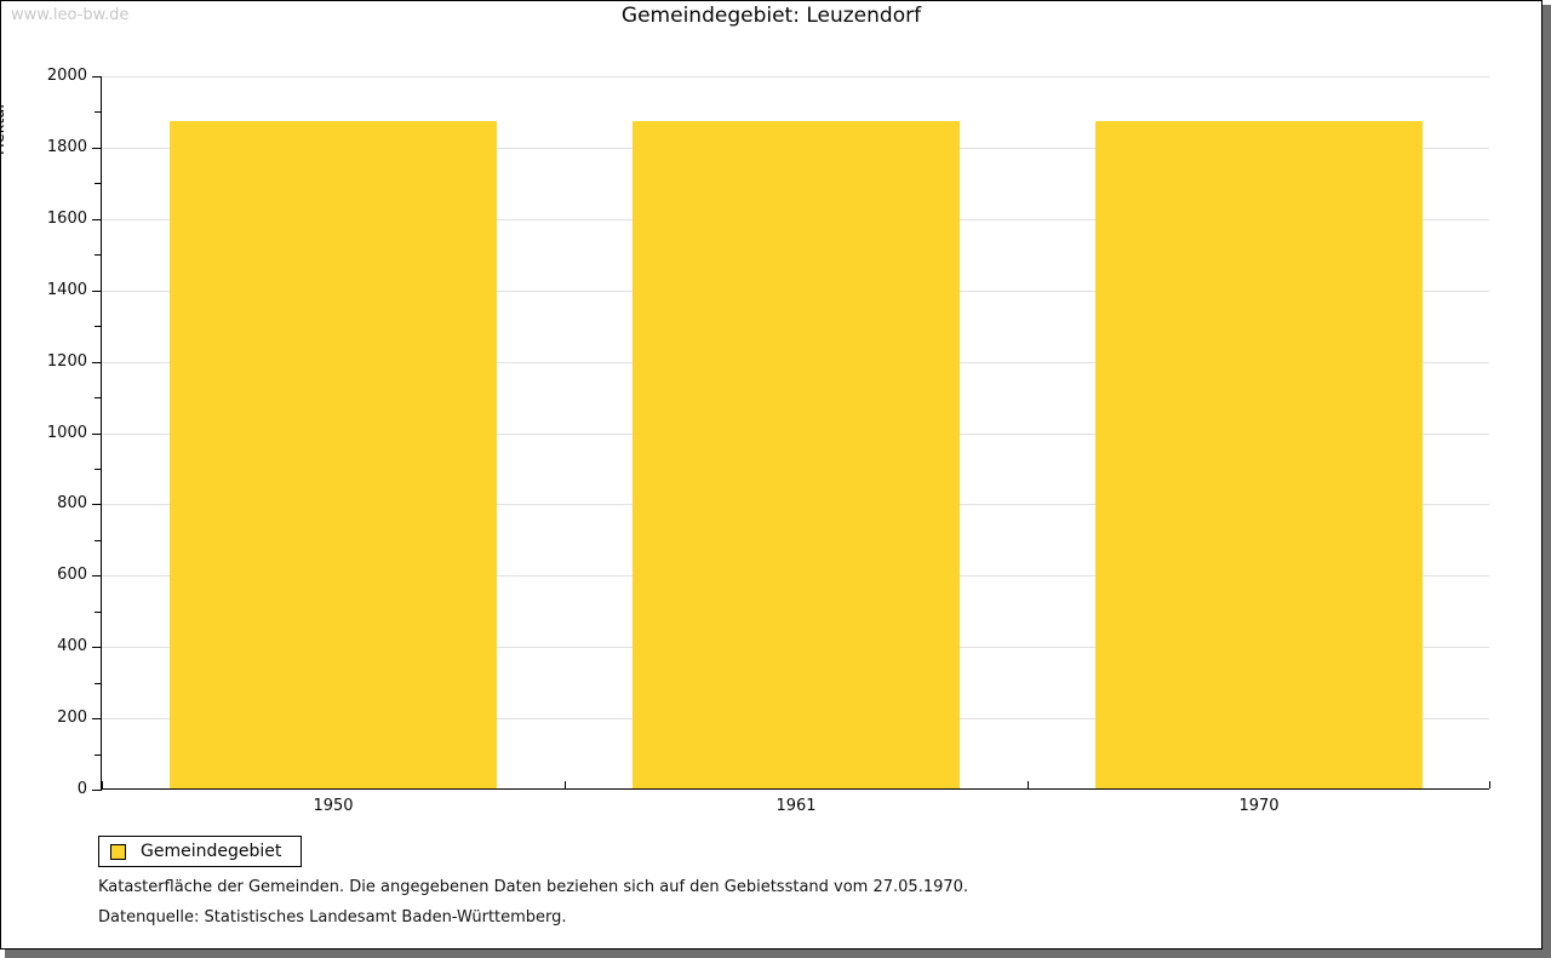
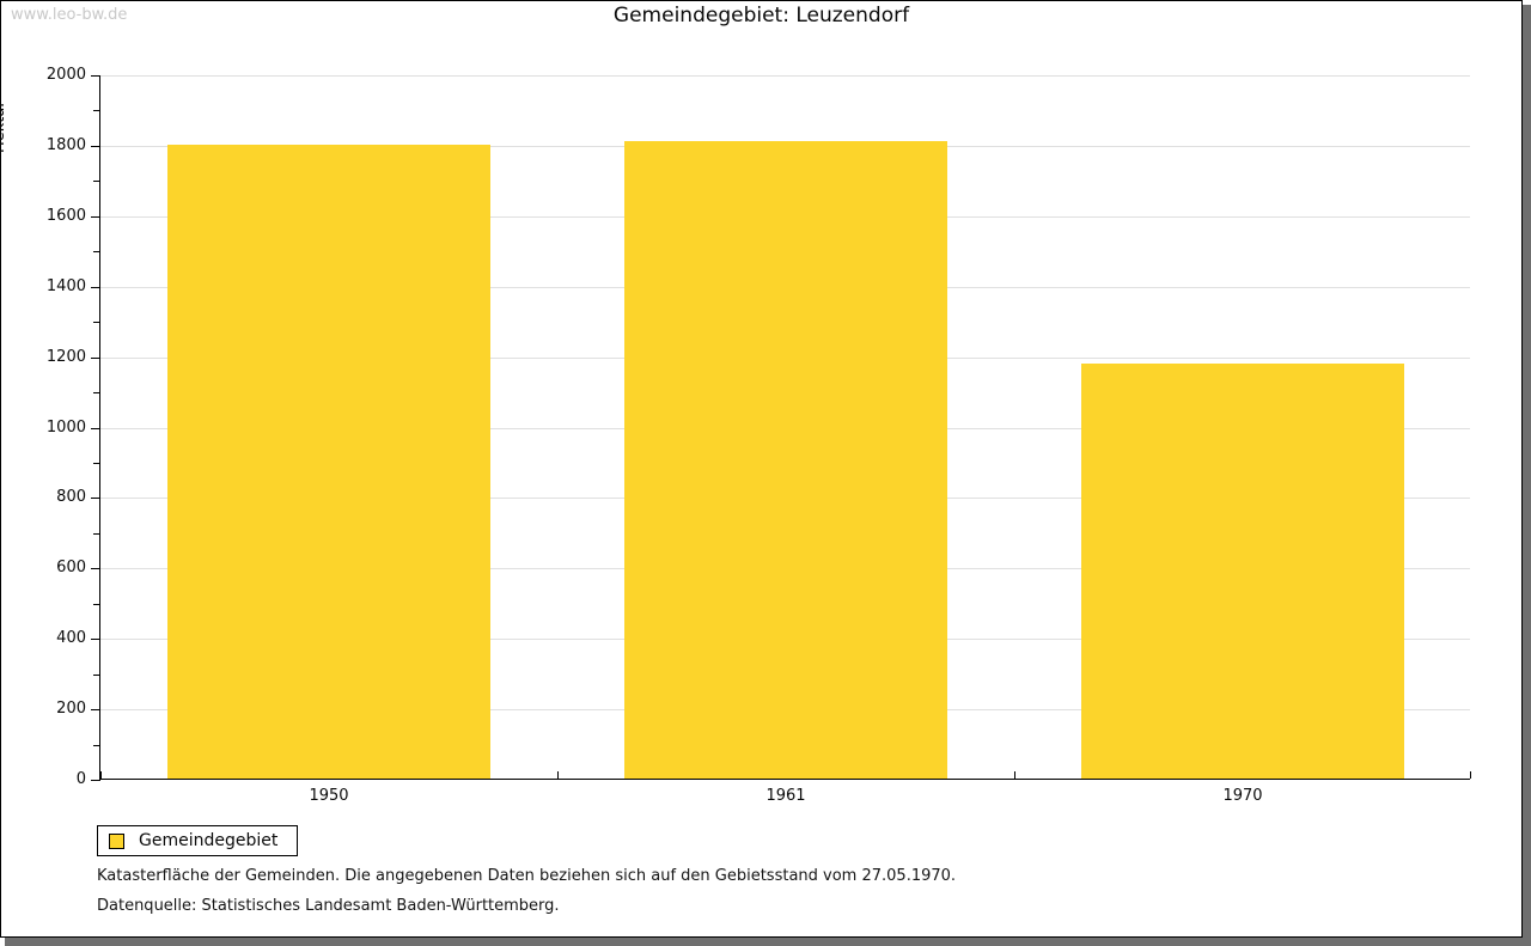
1950: 1870 -> 1800
1961: 1870 -> 1810
1970: 1870 -> 1180
